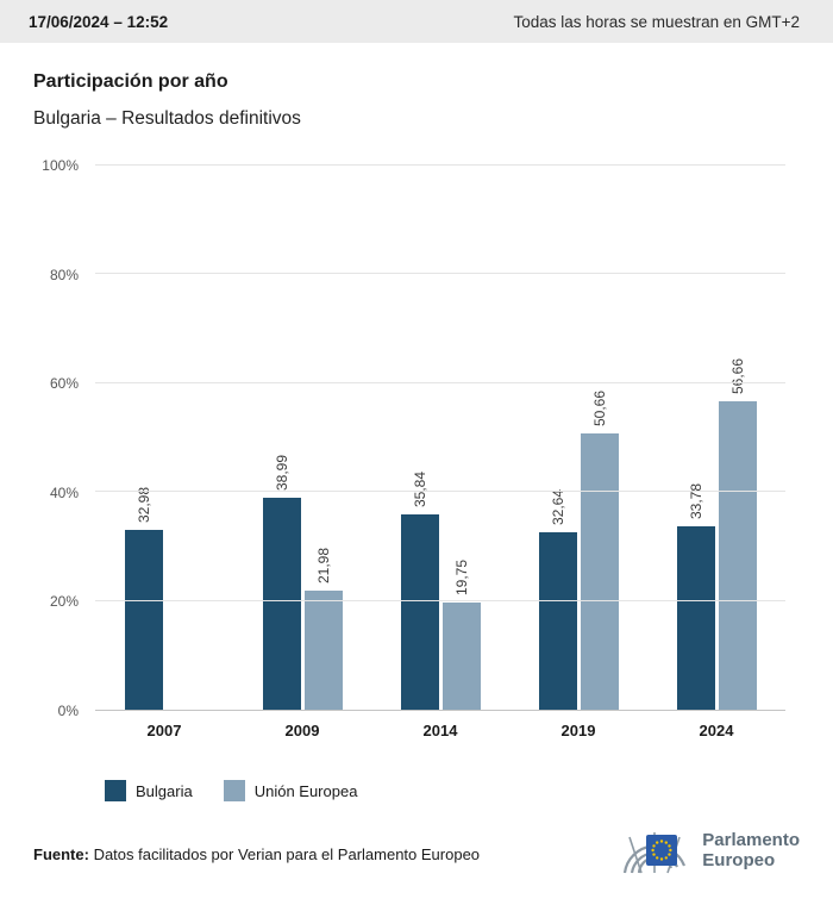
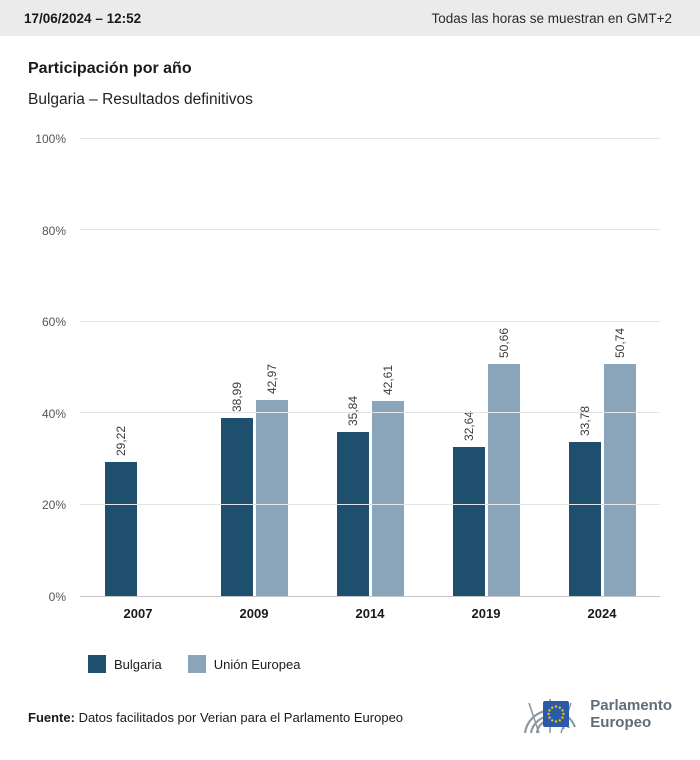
Bulgaria/2007: 32,98 -> 29,22
Unión Europea/2009: 21,98 -> 42,97
Unión Europea/2014: 19,75 -> 42,61
Unión Europea/2024: 56,66 -> 50,74
